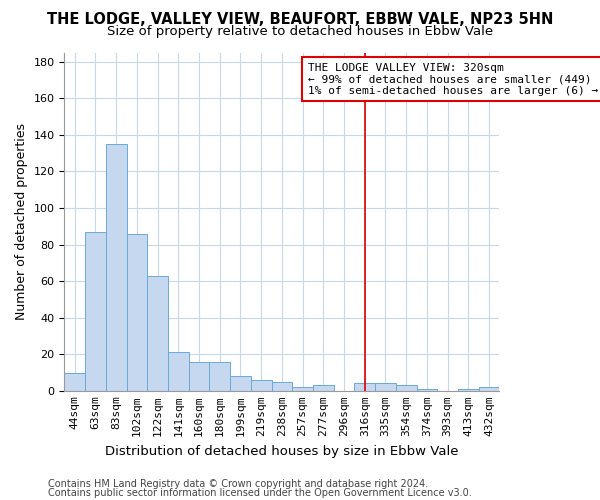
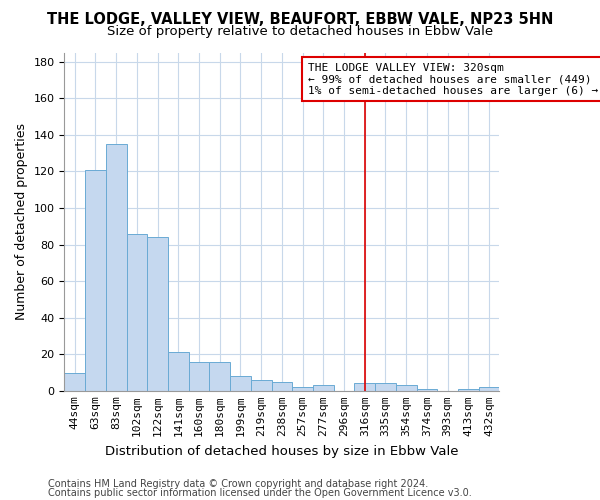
63sqm: 87 -> 121
122sqm: 63 -> 84
